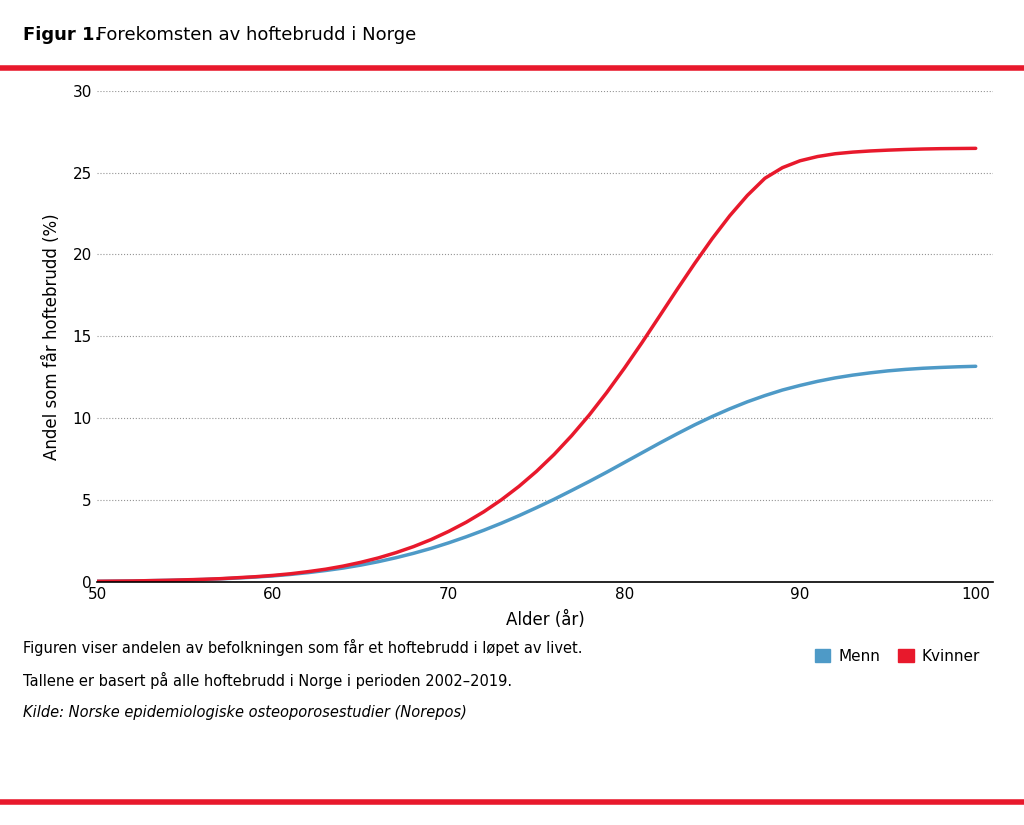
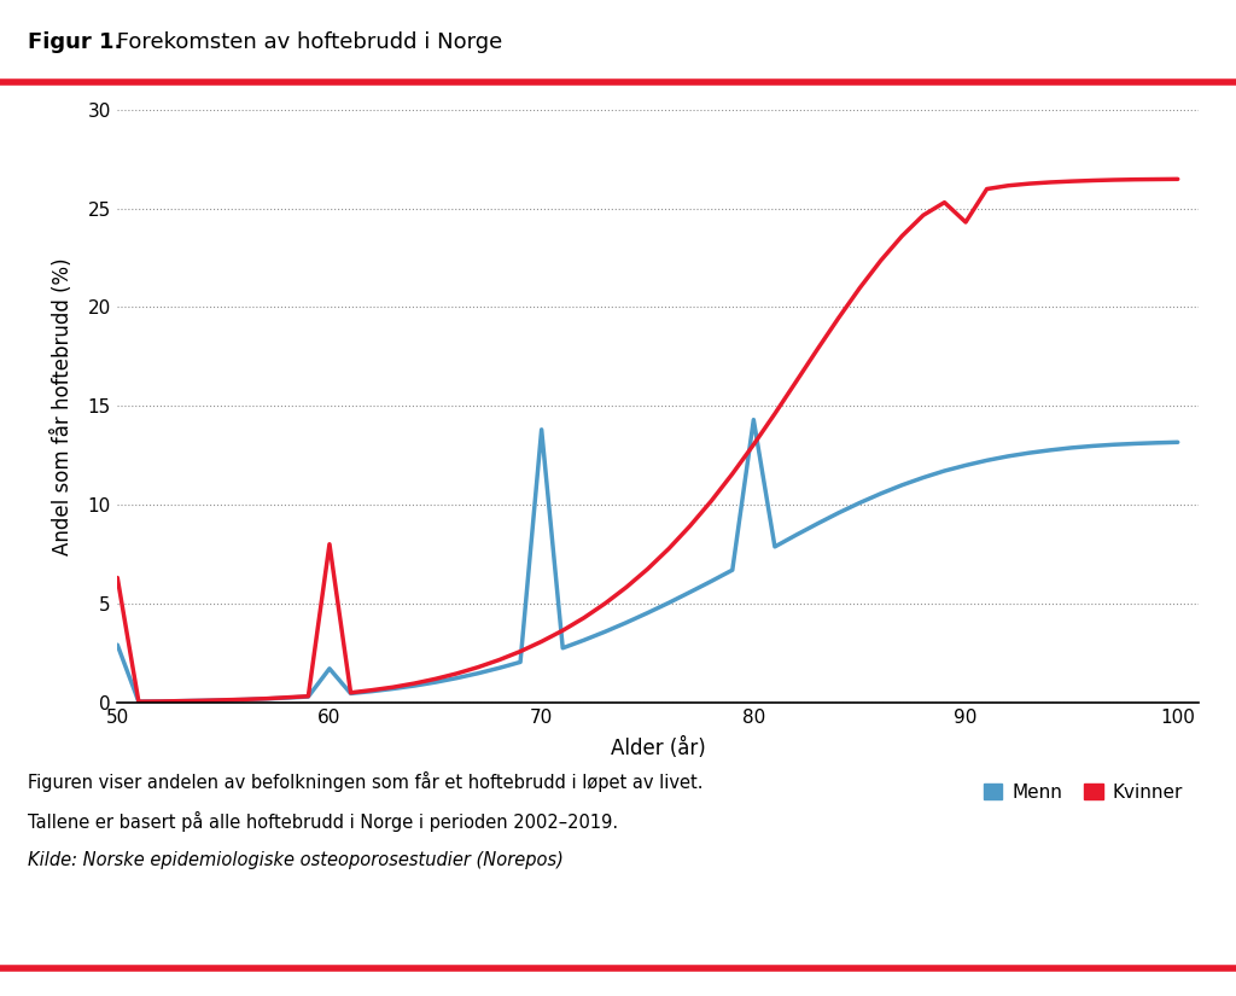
Menn/50: 0.0 -> 2.9
Kvinner/50: 0.0 -> 6.3
Menn/60: 0.3 -> 1.7
Kvinner/60: 0.4 -> 8.0
Menn/70: 2.4 -> 13.8
Menn/80: 7.3 -> 14.3
Kvinner/90: 25.7 -> 24.3
